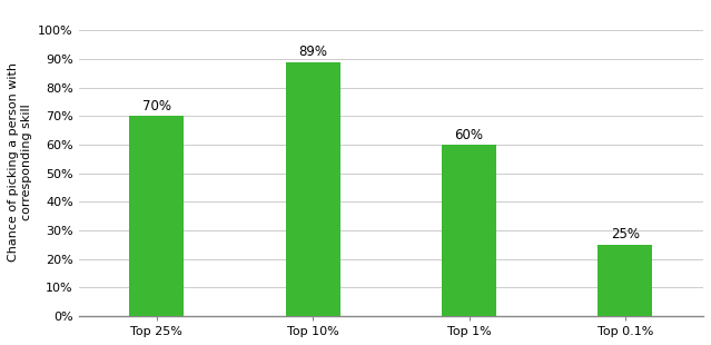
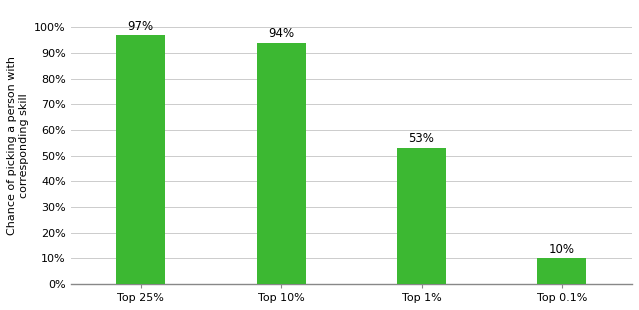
Top 25%: 70% -> 97%
Top 10%: 89% -> 94%
Top 1%: 60% -> 53%
Top 0.1%: 25% -> 10%
